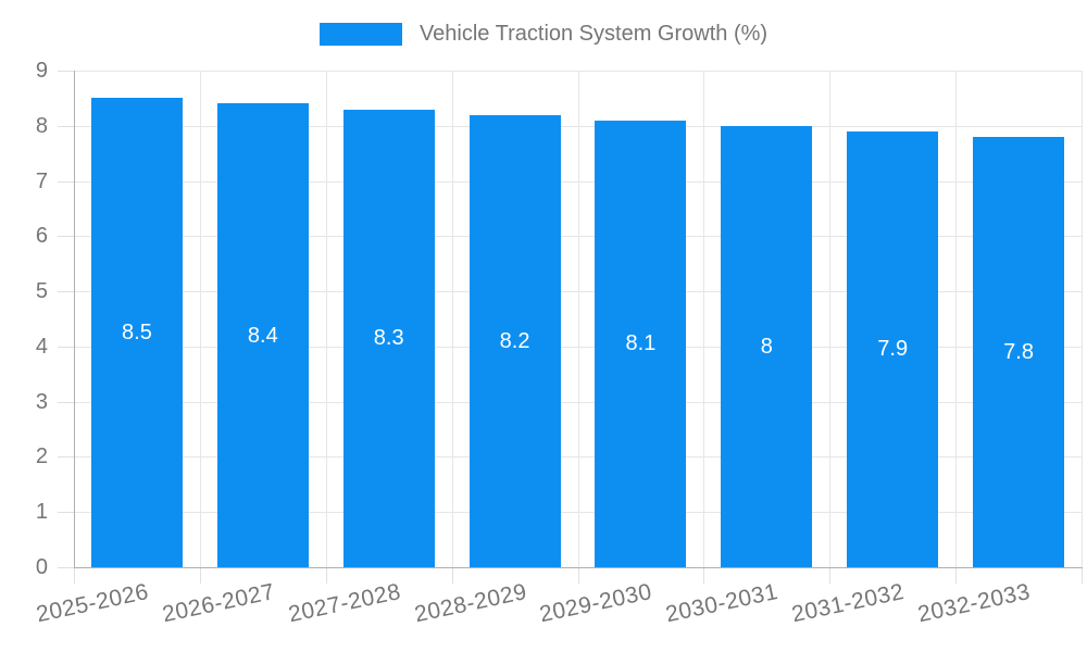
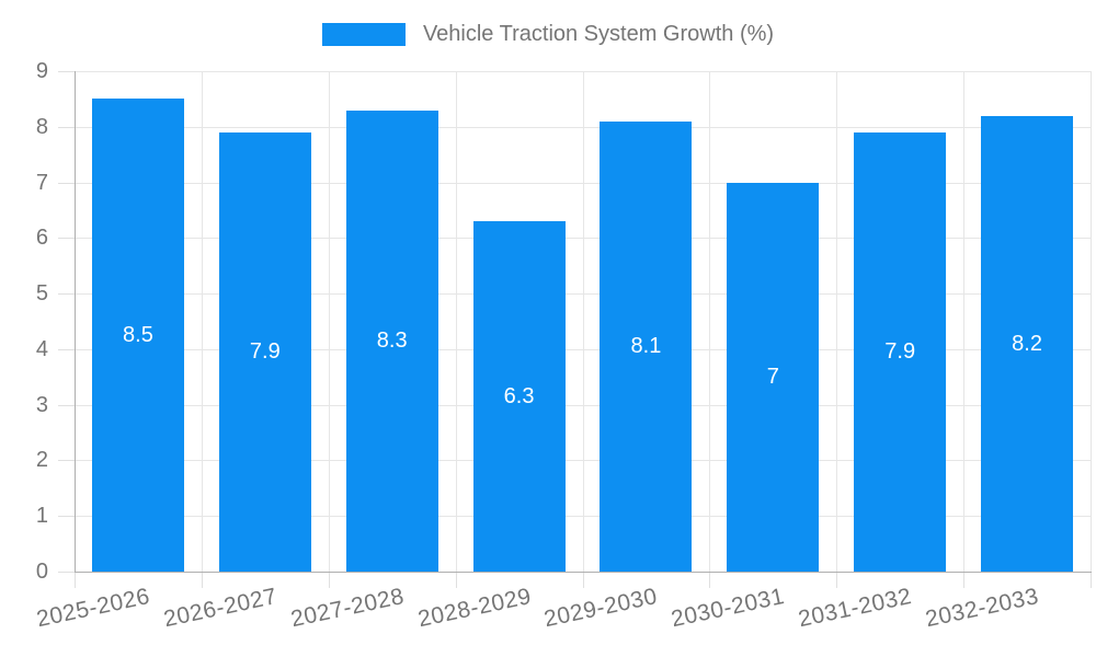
2026-2027: 8.4 -> 7.9
2028-2029: 8.2 -> 6.3
2030-2031: 8 -> 7
2032-2033: 7.8 -> 8.2
